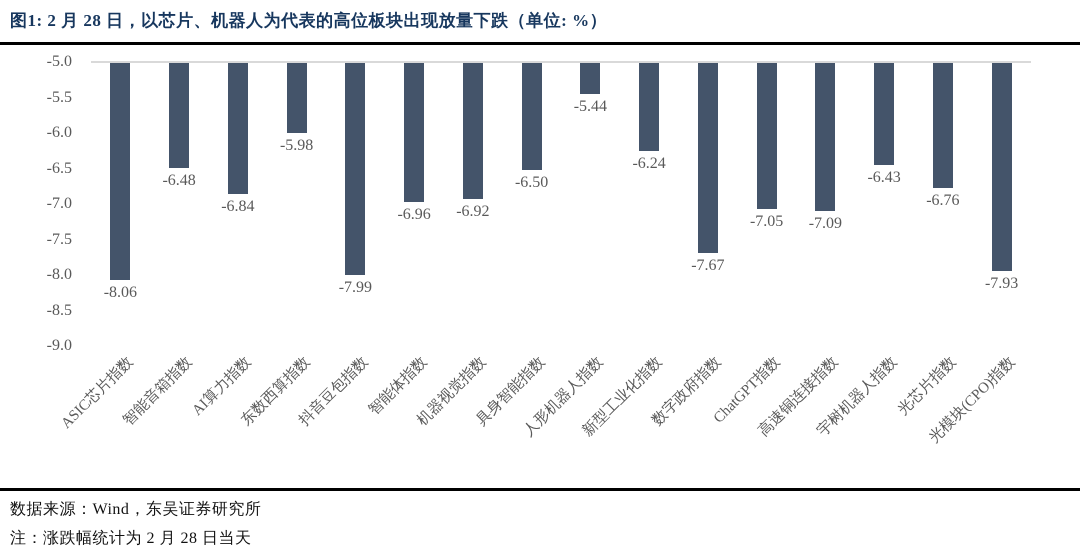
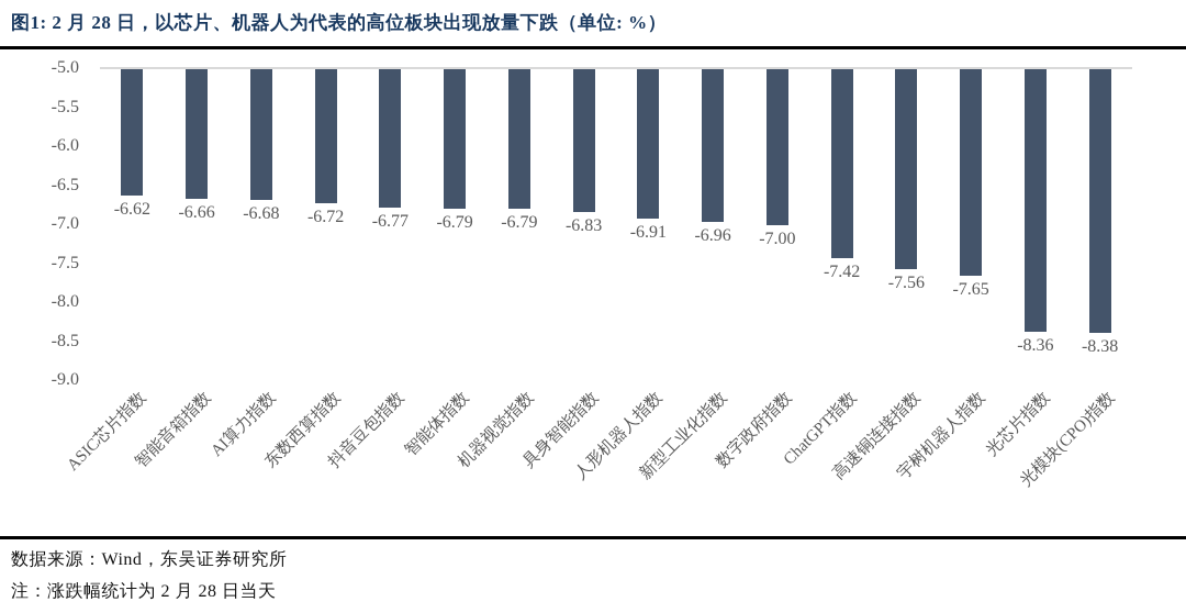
ASIC芯片指数: -8.06 -> -6.62
智能音箱指数: -6.48 -> -6.66
AI算力指数: -6.84 -> -6.68
东数西算指数: -5.98 -> -6.72
抖音豆包指数: -7.99 -> -6.77
智能体指数: -6.96 -> -6.79
机器视觉指数: -6.92 -> -6.79
具身智能指数: -6.50 -> -6.83
人形机器人指数: -5.44 -> -6.91
新型工业化指数: -6.24 -> -6.96
数字政府指数: -7.67 -> -7.00
ChatGPT指数: -7.05 -> -7.42
高速铜连接指数: -7.09 -> -7.56
宇树机器人指数: -6.43 -> -7.65
光芯片指数: -6.76 -> -8.36
光模块(CPO)指数: -7.93 -> -8.38
